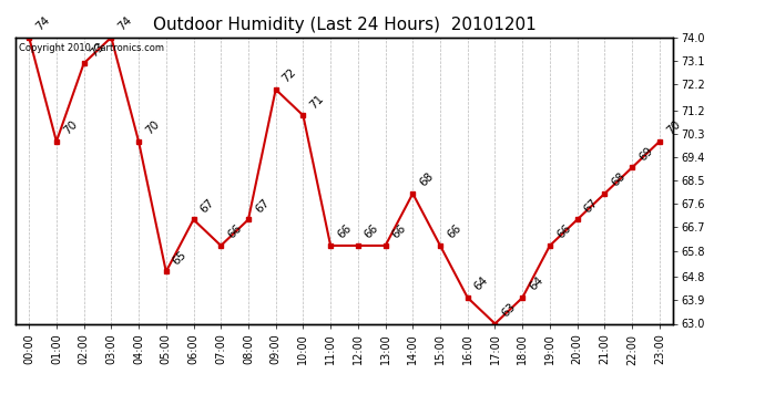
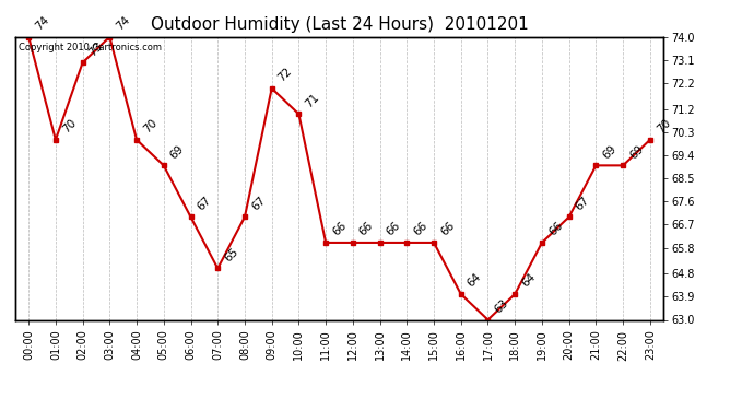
05:00: 65 -> 69
07:00: 66 -> 65
14:00: 68 -> 66
21:00: 68 -> 69
